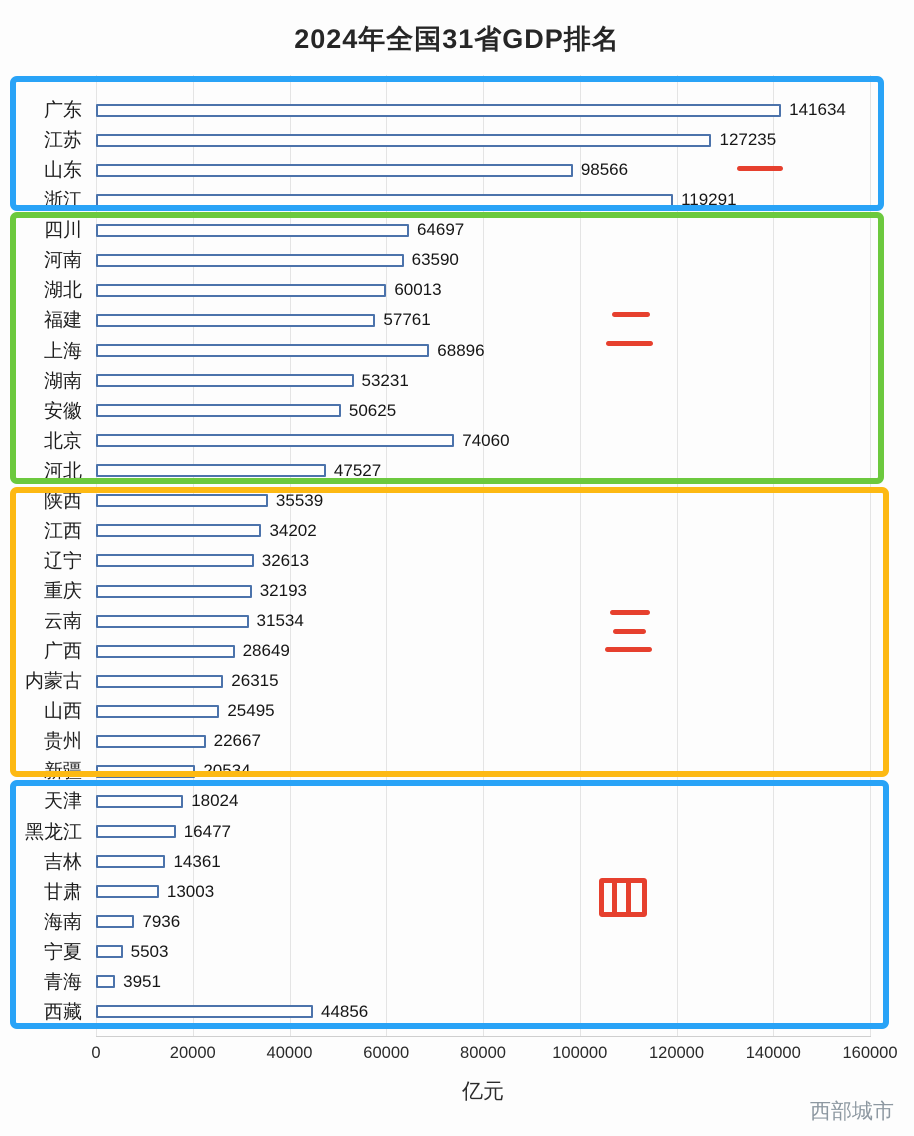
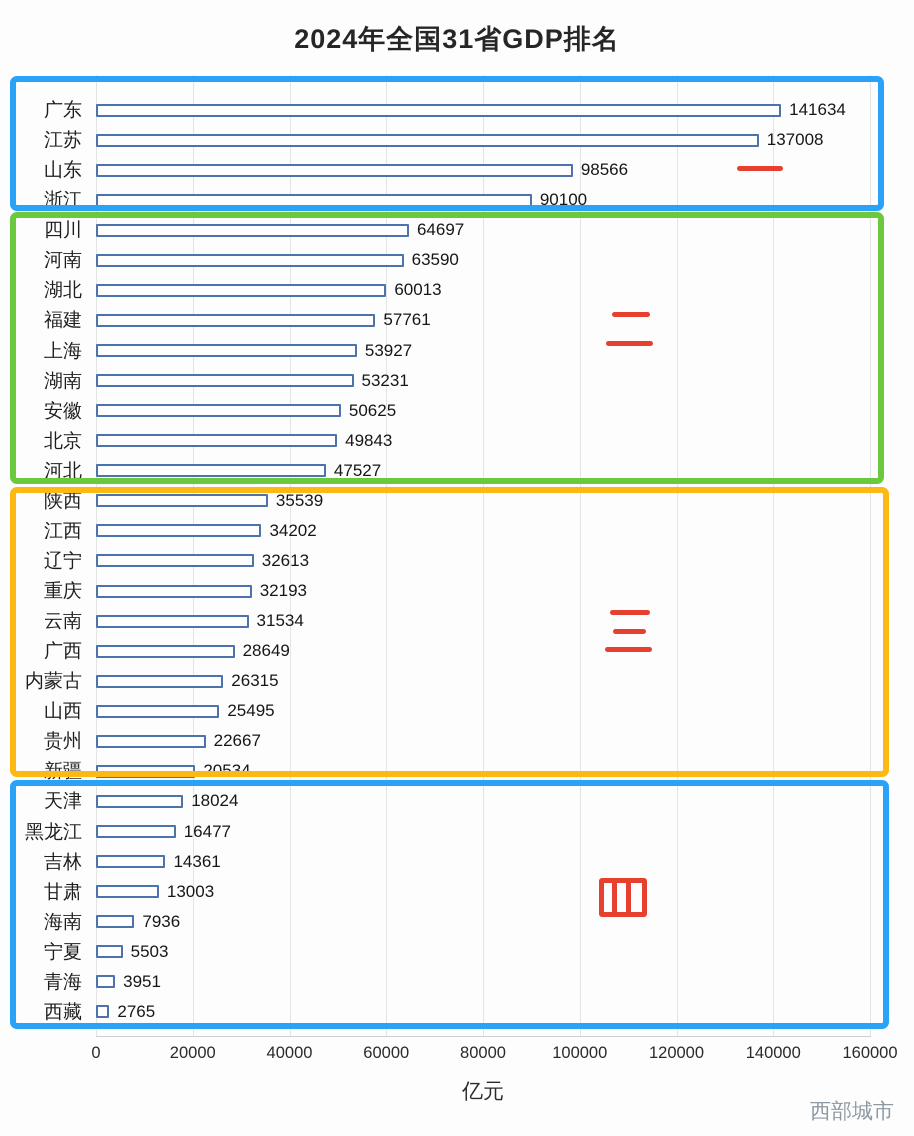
江苏: 127235 -> 137008
浙江: 119291 -> 90100
上海: 68896 -> 53927
北京: 74060 -> 49843
西藏: 44856 -> 2765
